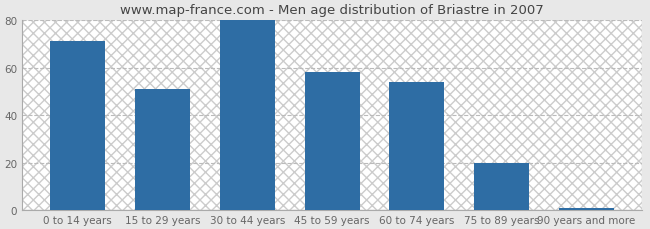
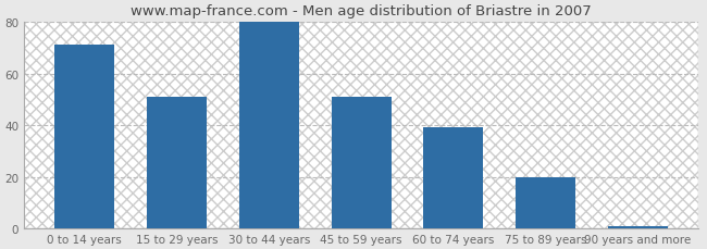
45 to 59 years: 58 -> 51
60 to 74 years: 54 -> 39
